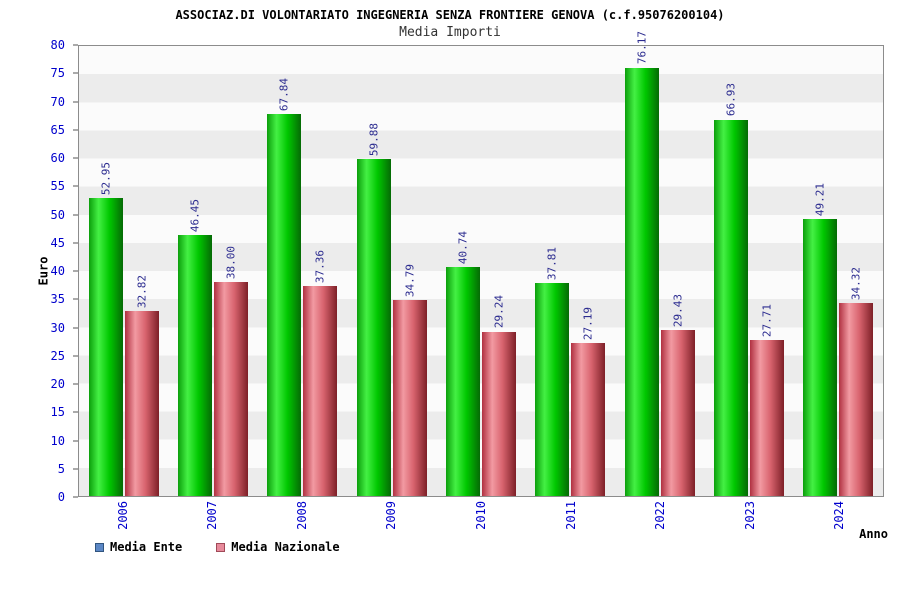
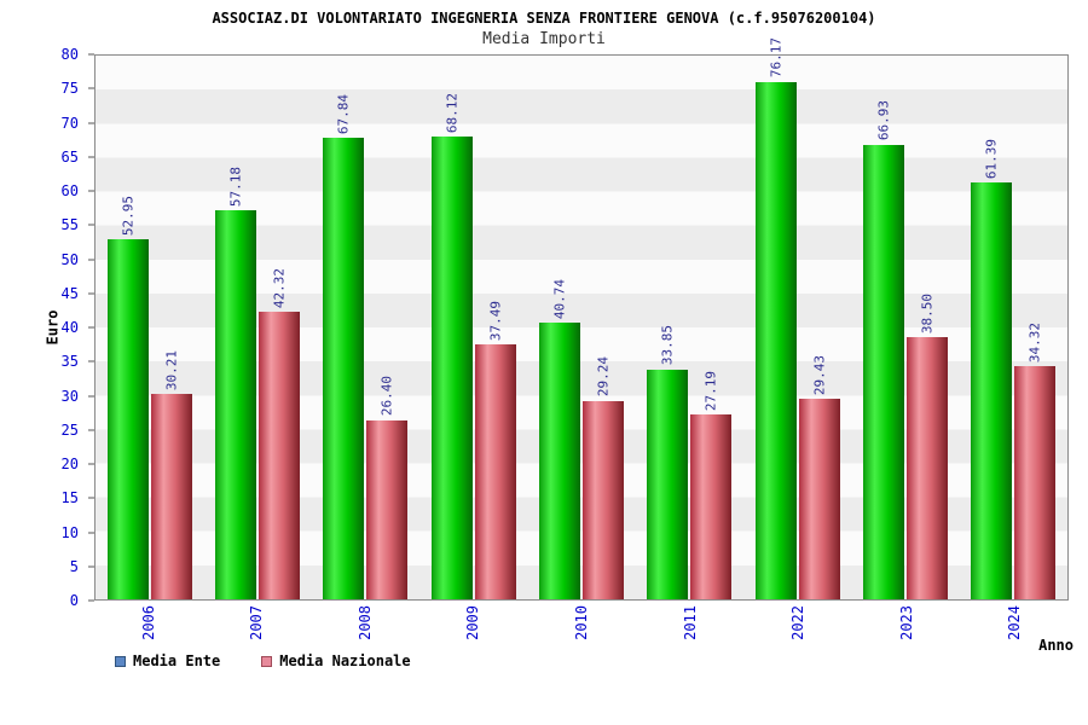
Media Nazionale/2006: 32.82 -> 30.21
Media Ente/2007: 46.45 -> 57.18
Media Nazionale/2007: 38.00 -> 42.32
Media Nazionale/2008: 37.36 -> 26.40
Media Ente/2009: 59.88 -> 68.12
Media Nazionale/2009: 34.79 -> 37.49
Media Ente/2011: 37.81 -> 33.85
Media Nazionale/2023: 27.71 -> 38.50
Media Ente/2024: 49.21 -> 61.39
